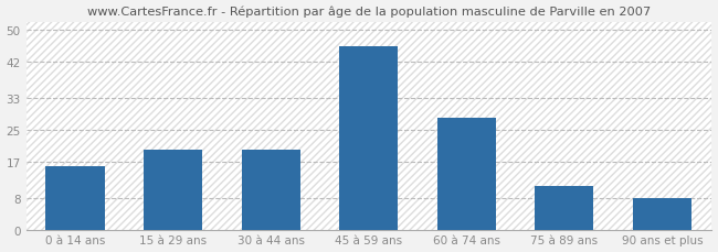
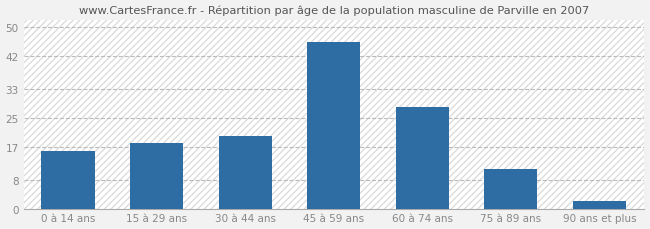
15 à 29 ans: 20 -> 18
90 ans et plus: 8 -> 2
